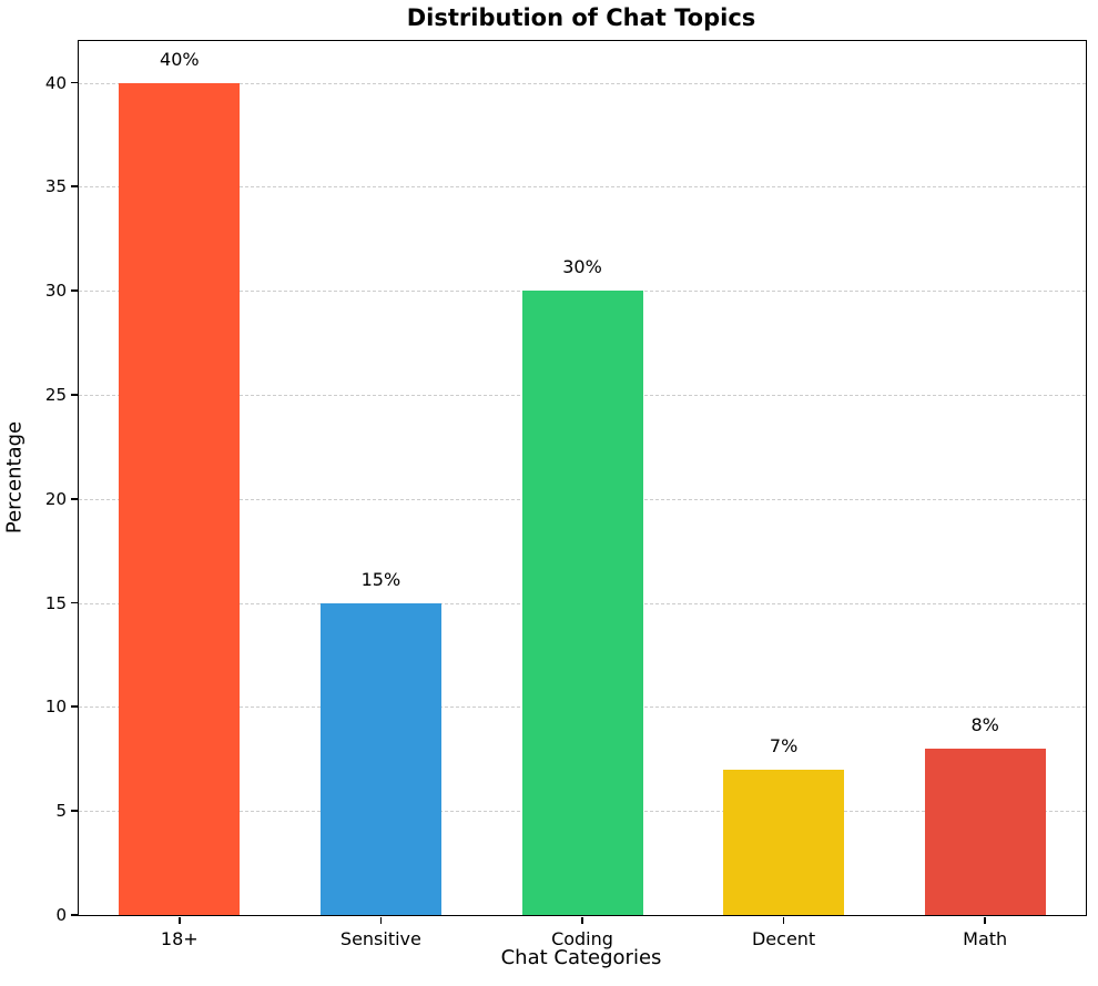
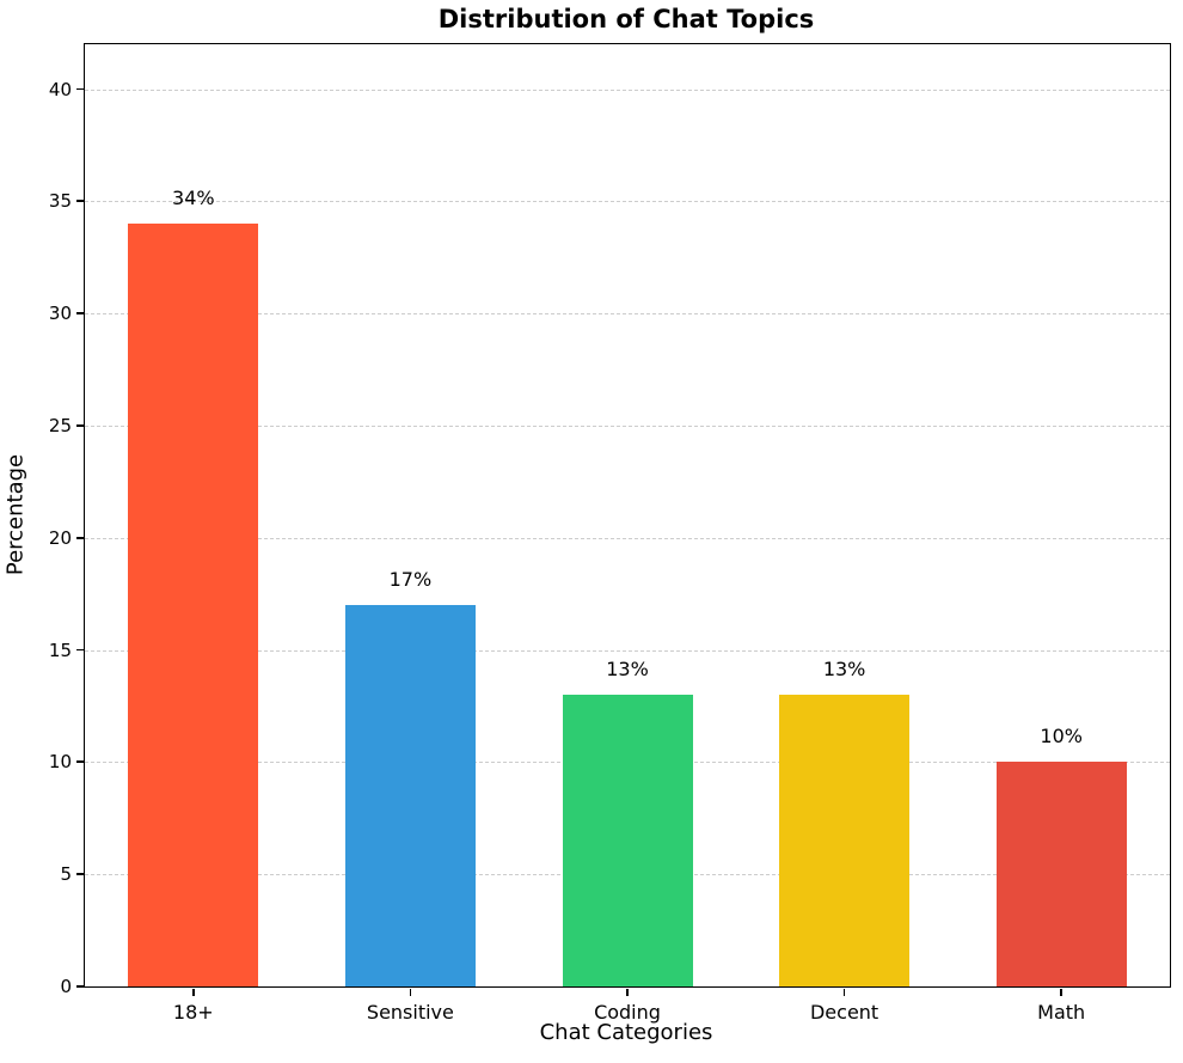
18+: 40% -> 34%
Sensitive: 15% -> 17%
Coding: 30% -> 13%
Decent: 7% -> 13%
Math: 8% -> 10%
